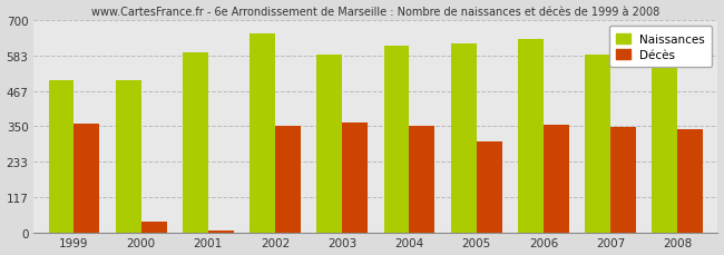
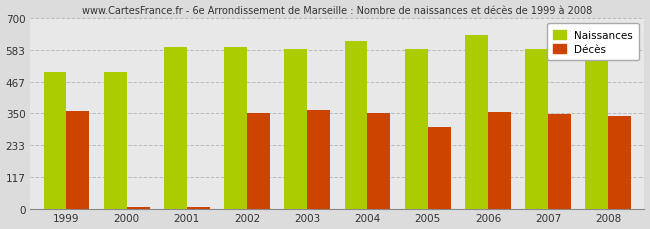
Décès/2000: 35 -> 5
Naissances/2002: 655 -> 592
Naissances/2005: 625 -> 585
